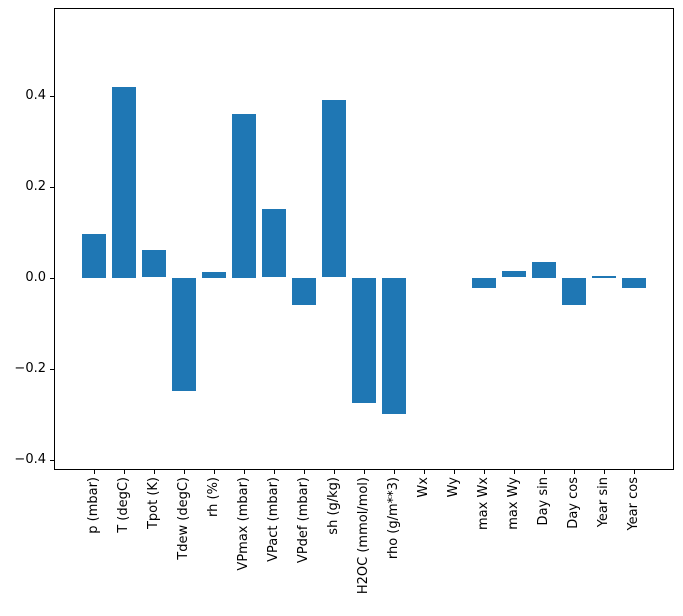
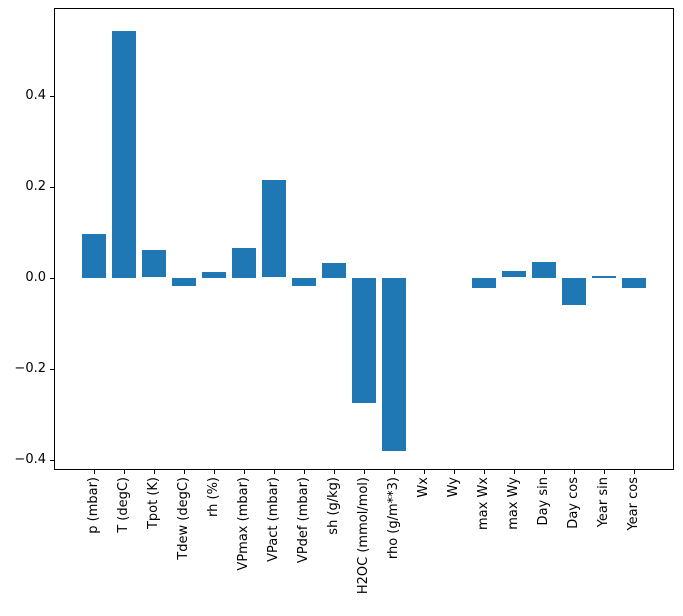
T (degC): 0.42 -> 0.54
Tdew (degC): -0.25 -> -0.02
VPmax (mbar): 0.36 -> 0.07
VPact (mbar): 0.15 -> 0.21
VPdef (mbar): -0.06 -> -0.02
sh (g/kg): 0.39 -> 0.03
rho (g/m**3): -0.30 -> -0.38
